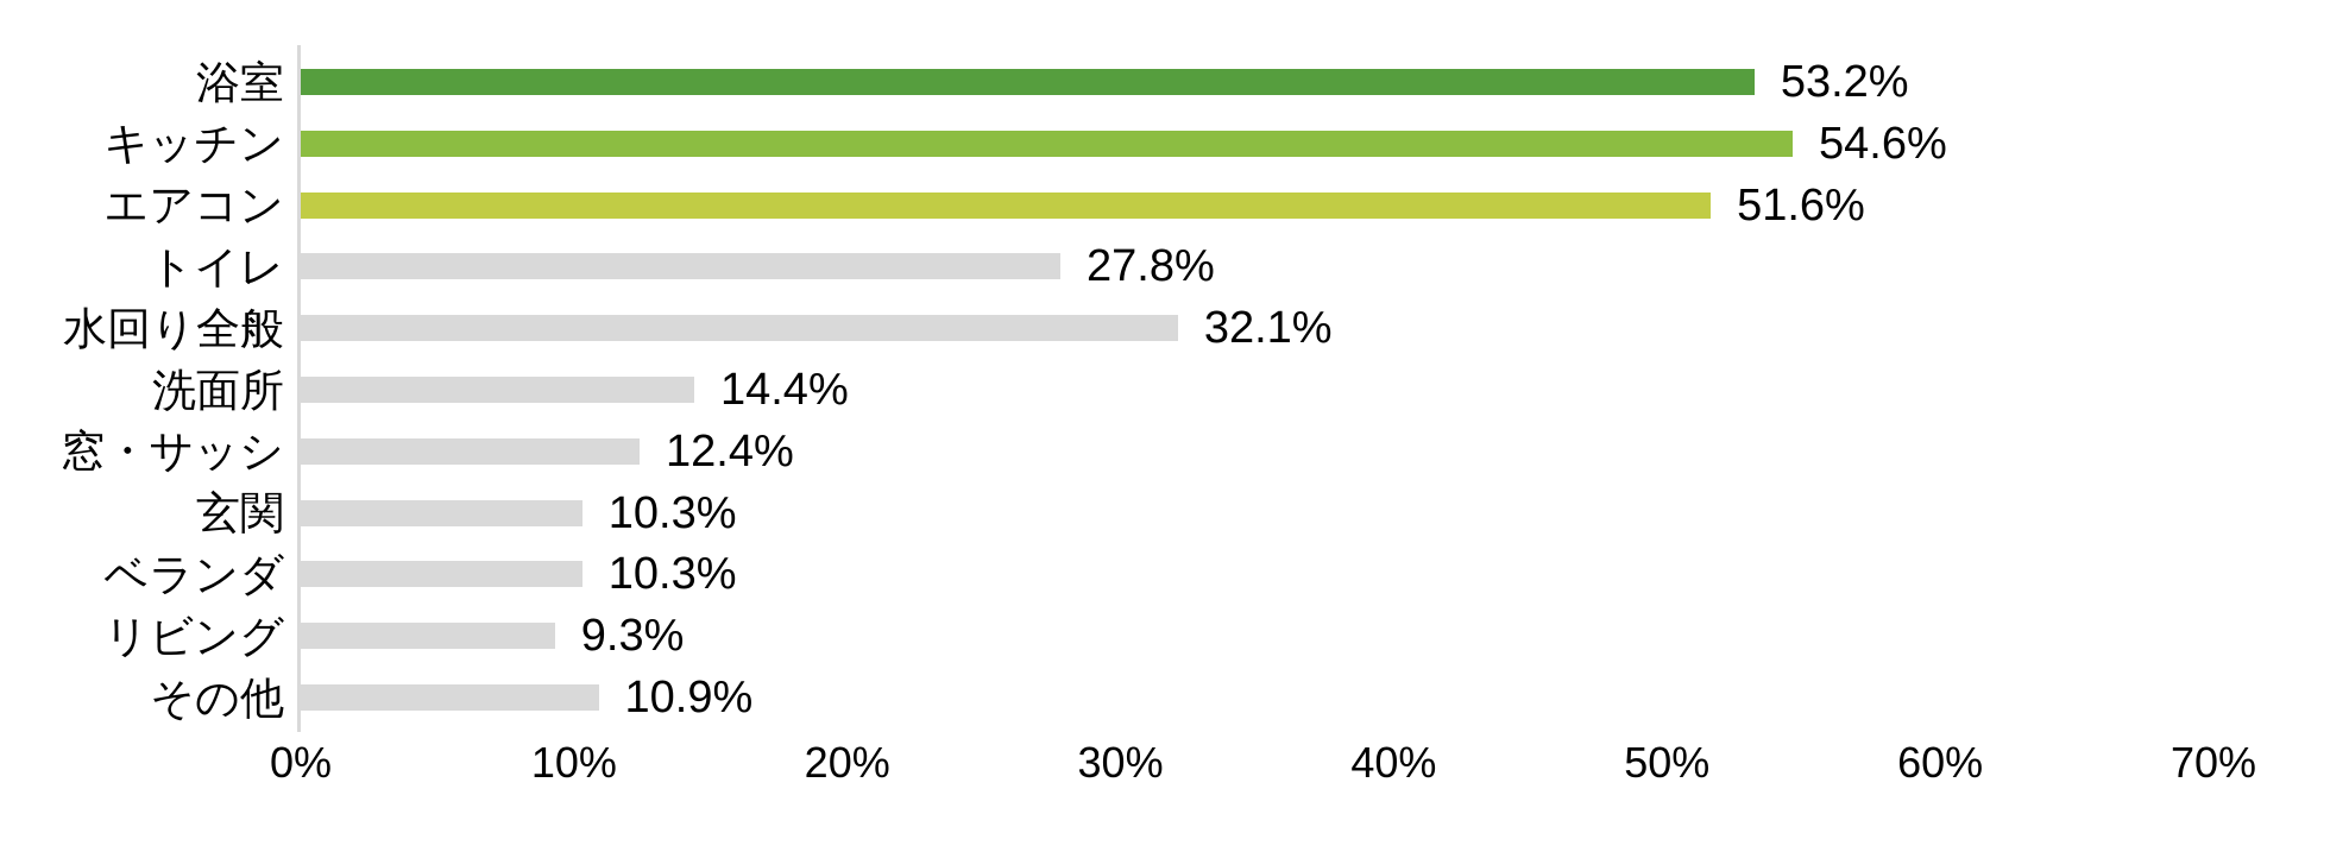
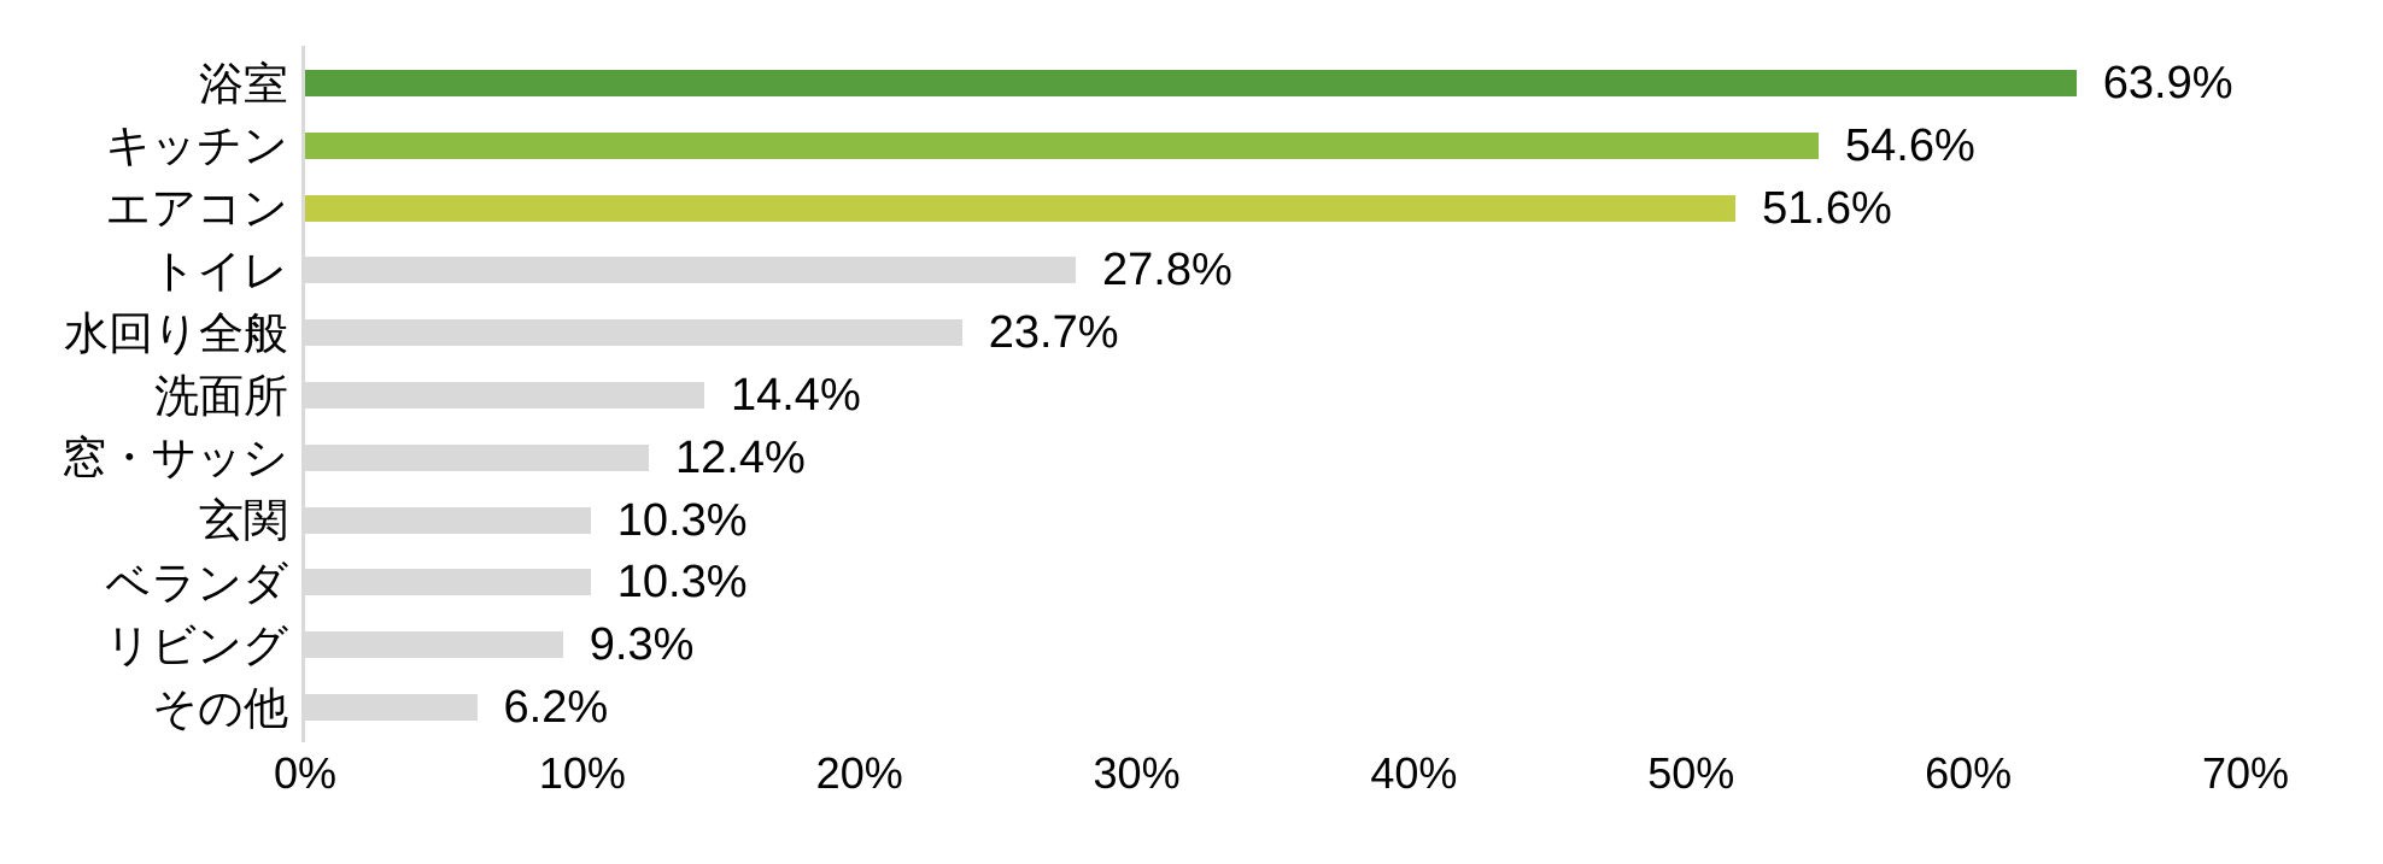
浴室: 53.2% -> 63.9%
水回り全般: 32.1% -> 23.7%
その他: 10.9% -> 6.2%
